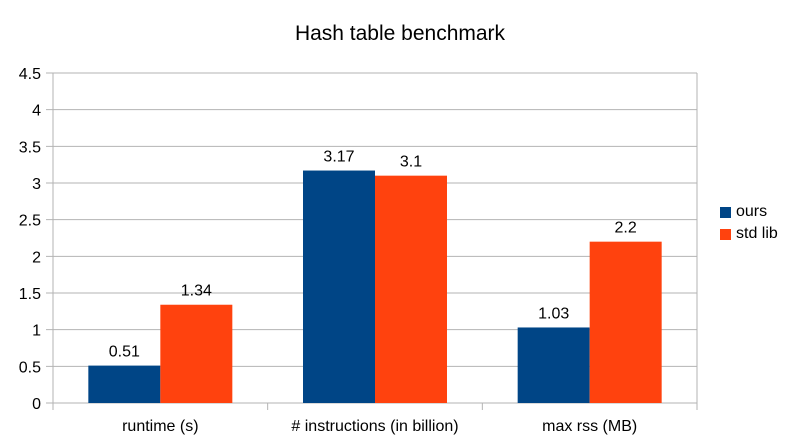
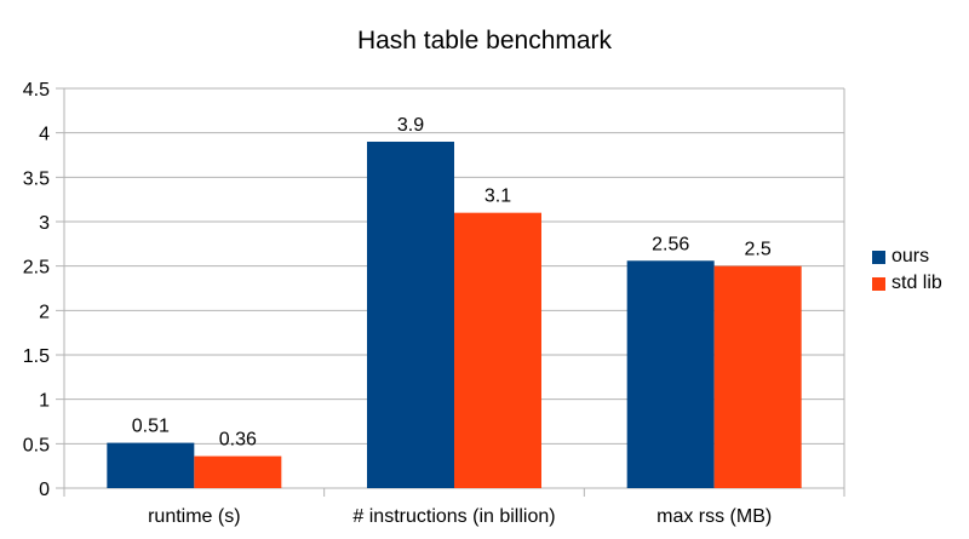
std lib/runtime (s): 1.34 -> 0.36
ours/# instructions (in billion): 3.17 -> 3.9
ours/max rss (MB): 1.03 -> 2.56
std lib/max rss (MB): 2.2 -> 2.5
